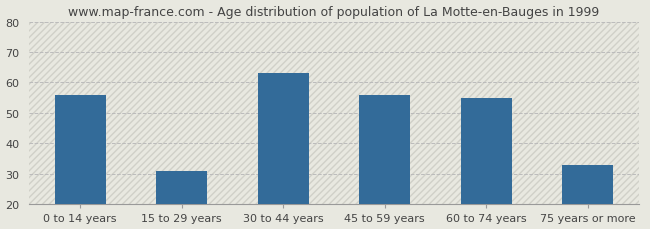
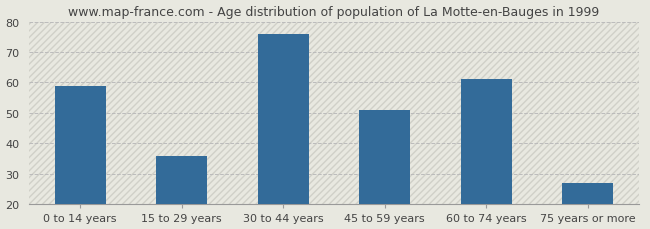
0 to 14 years: 56 -> 59
15 to 29 years: 31 -> 36
30 to 44 years: 63 -> 76
45 to 59 years: 56 -> 51
60 to 74 years: 55 -> 61
75 years or more: 33 -> 27
